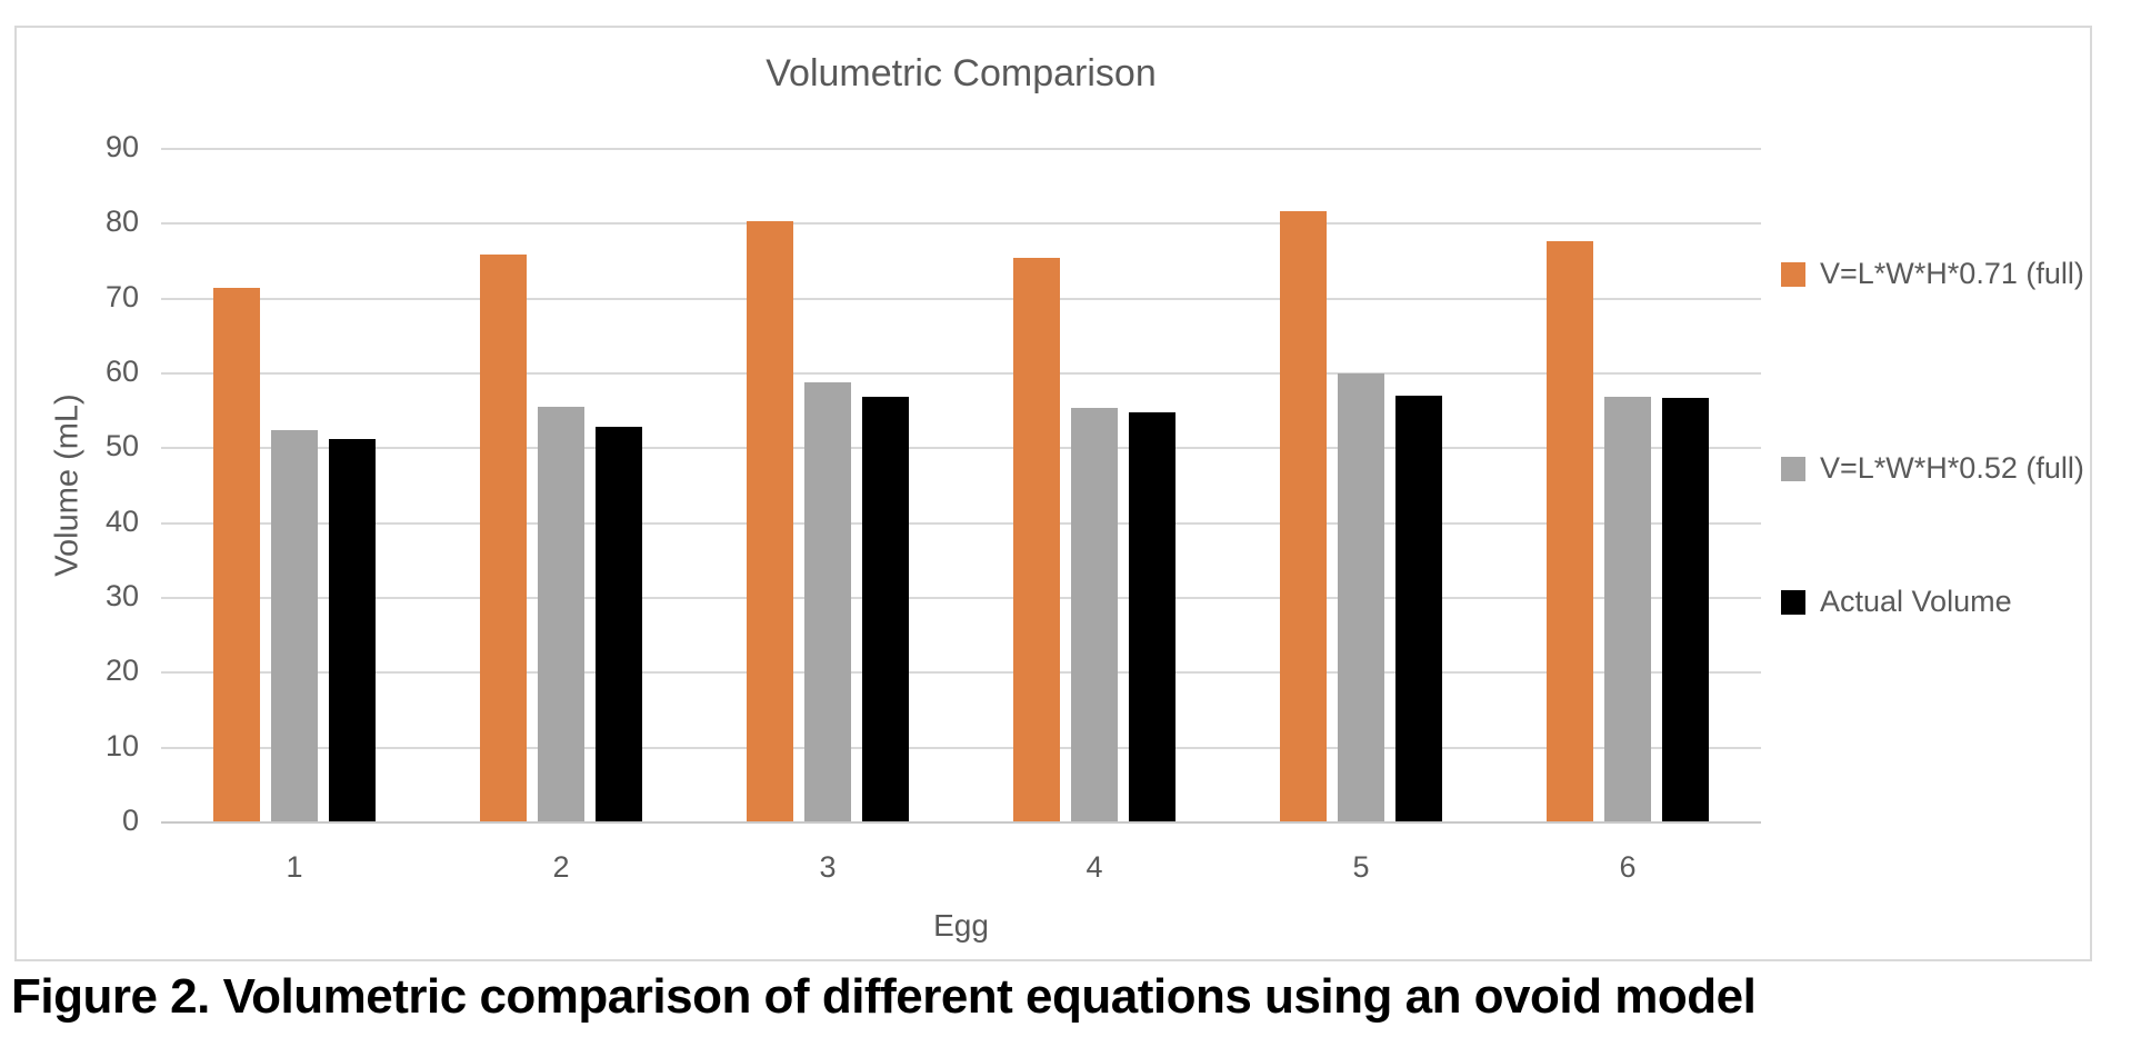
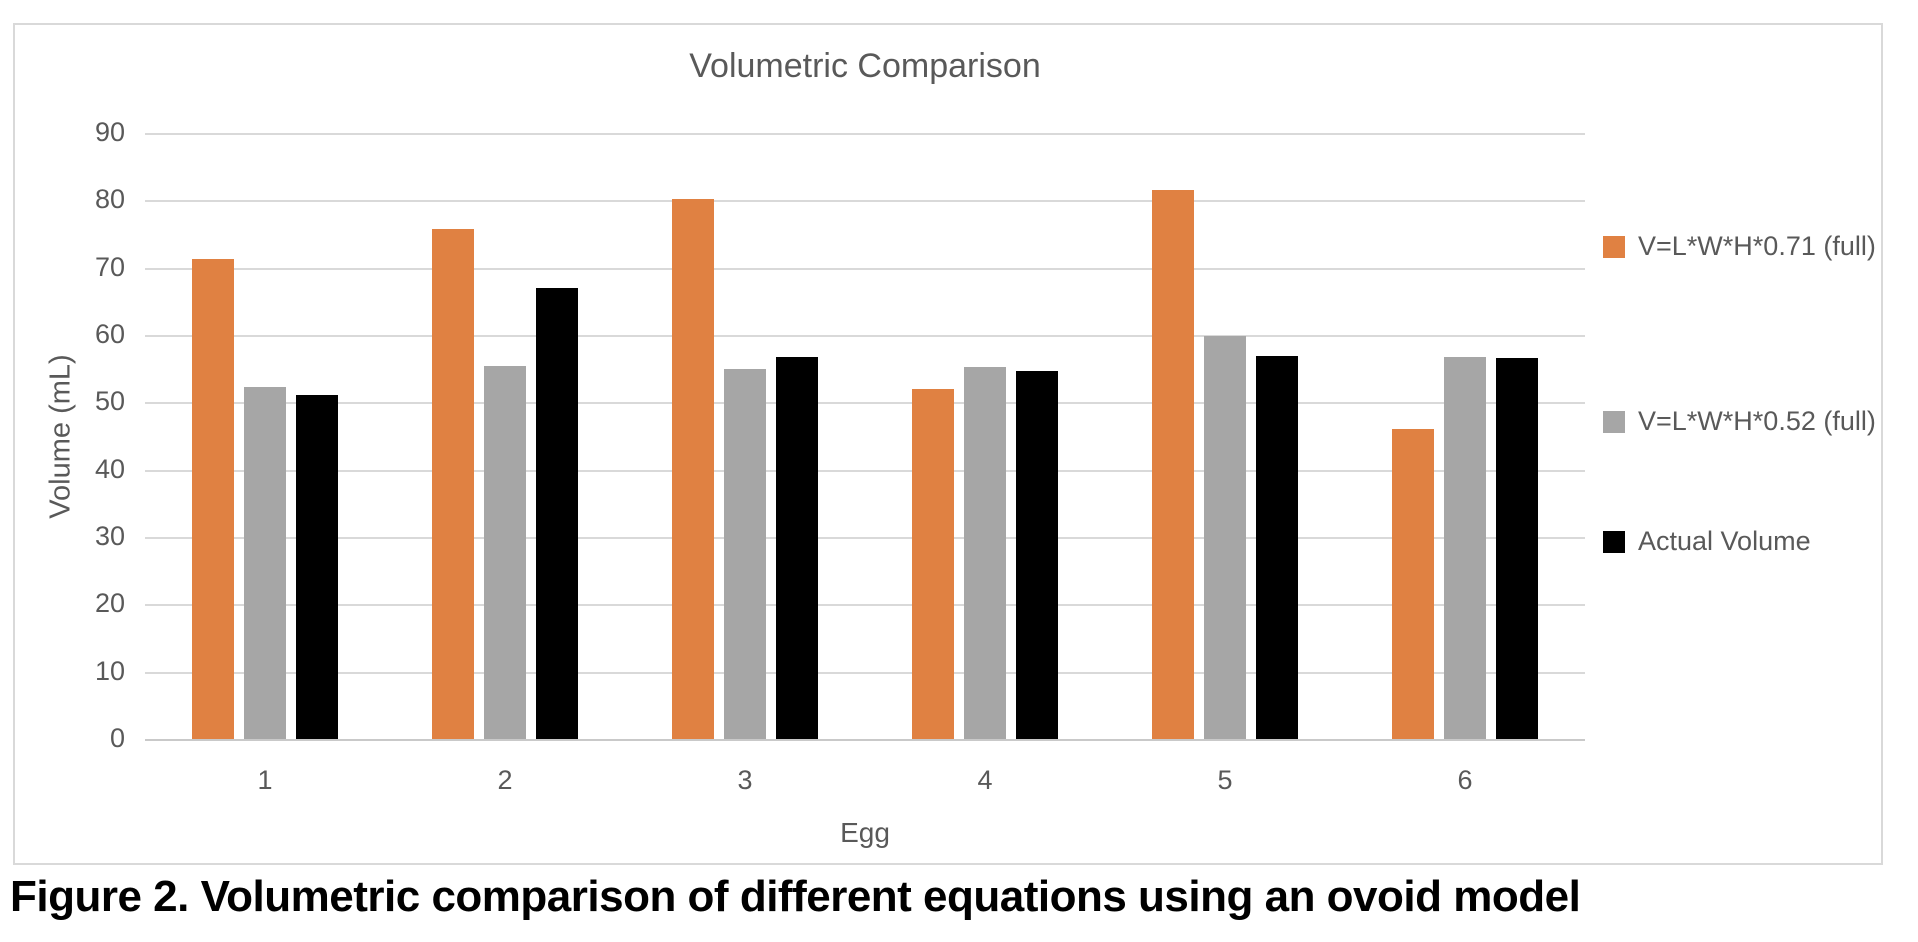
Actual Volume/2: 53 -> 67
V=L*W*H*0.52 (full)/3: 59 -> 55
V=L*W*H*0.71 (full)/4: 75 -> 52
V=L*W*H*0.71 (full)/6: 78 -> 46
